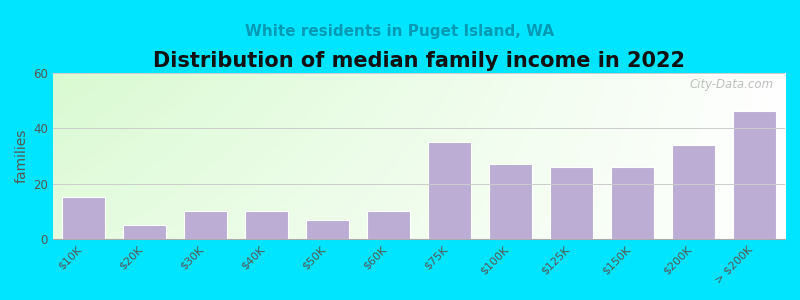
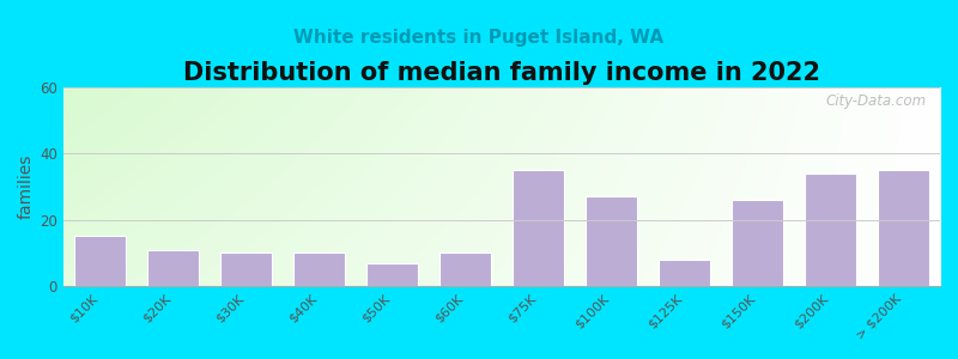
$20K: 5 -> 11
$125K: 26 -> 8
> $200K: 46 -> 35
